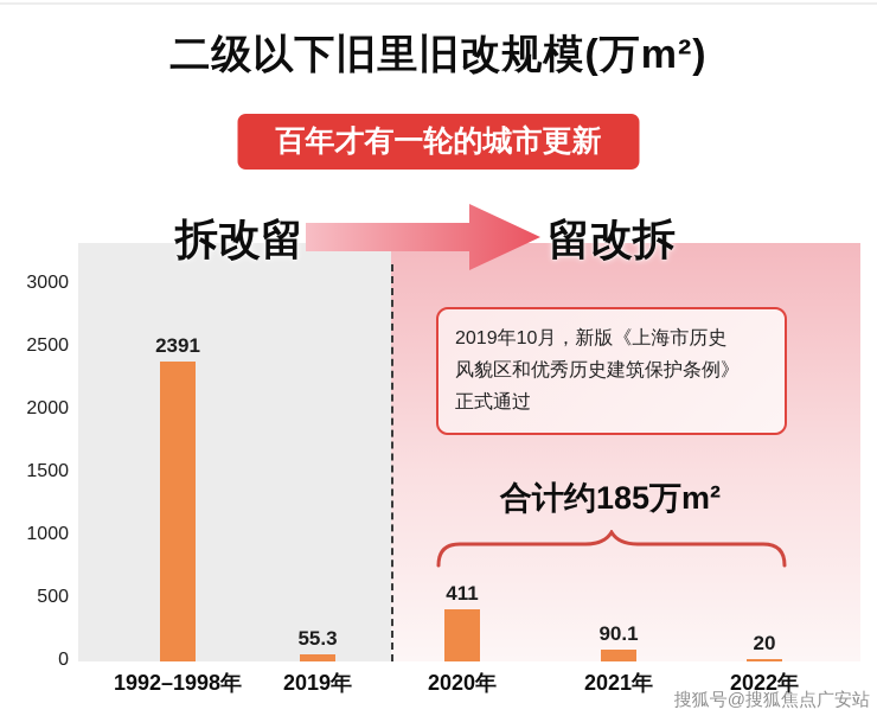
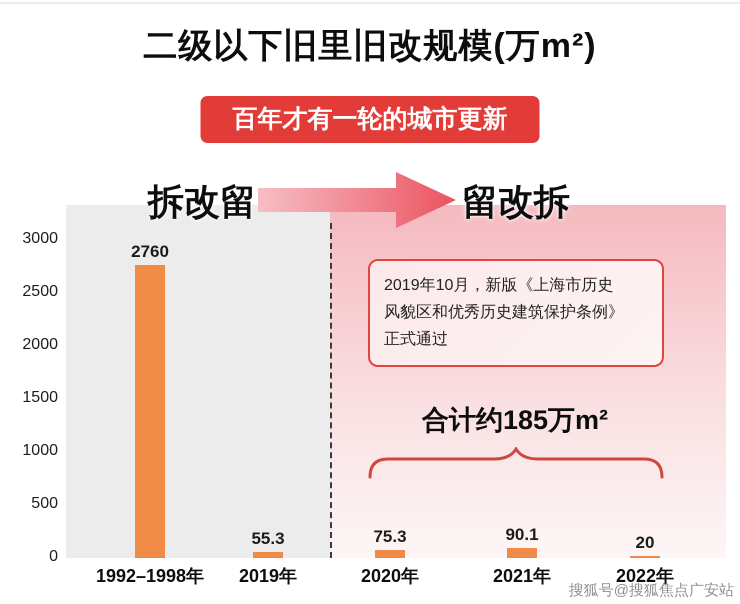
1992–1998年: 2391 -> 2760
2020年: 411 -> 75.3
